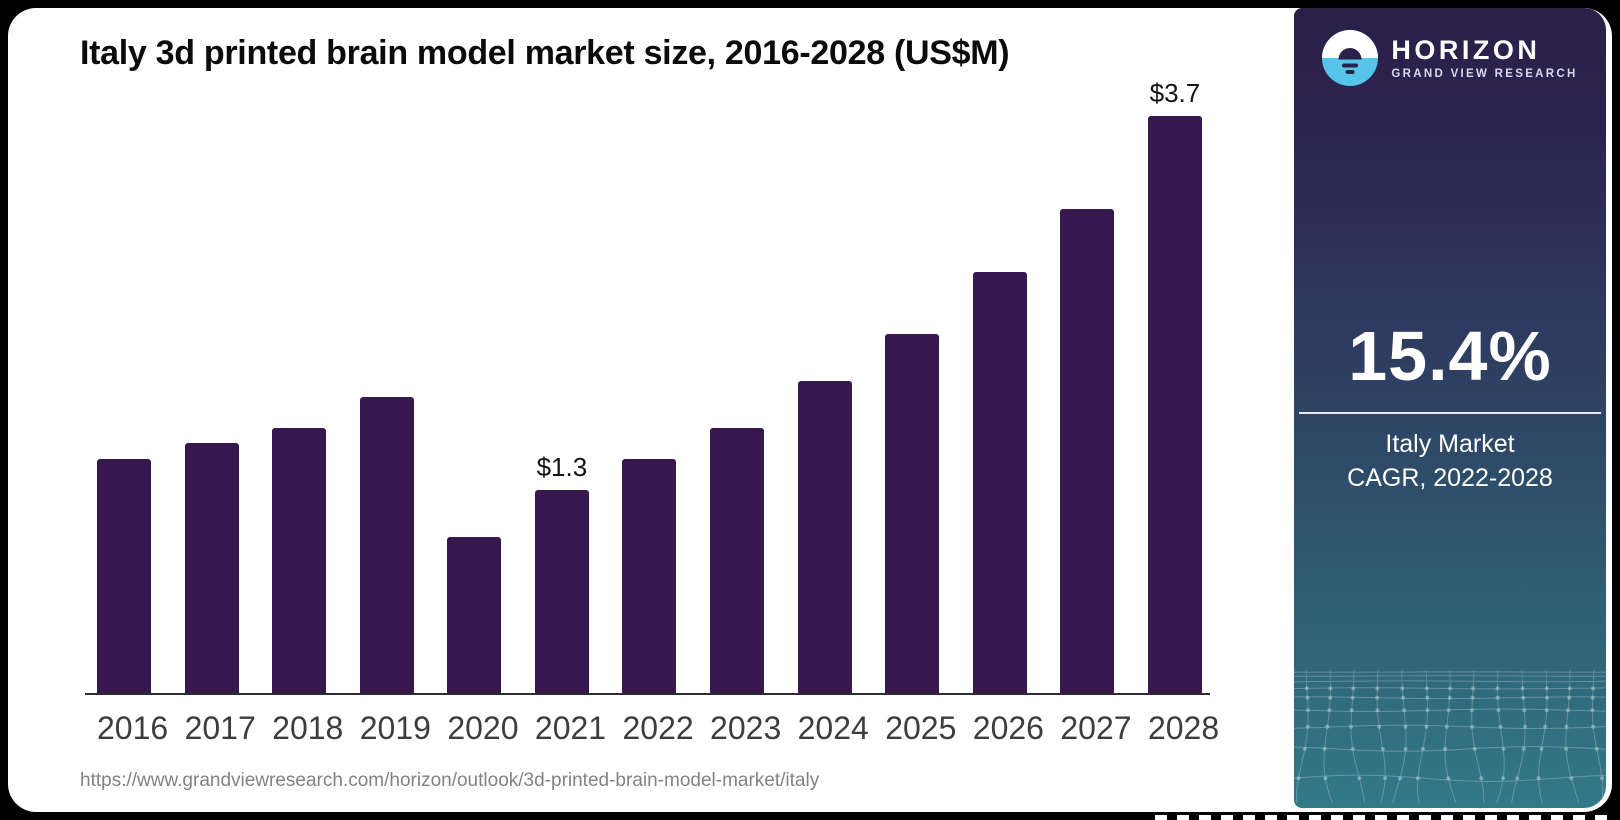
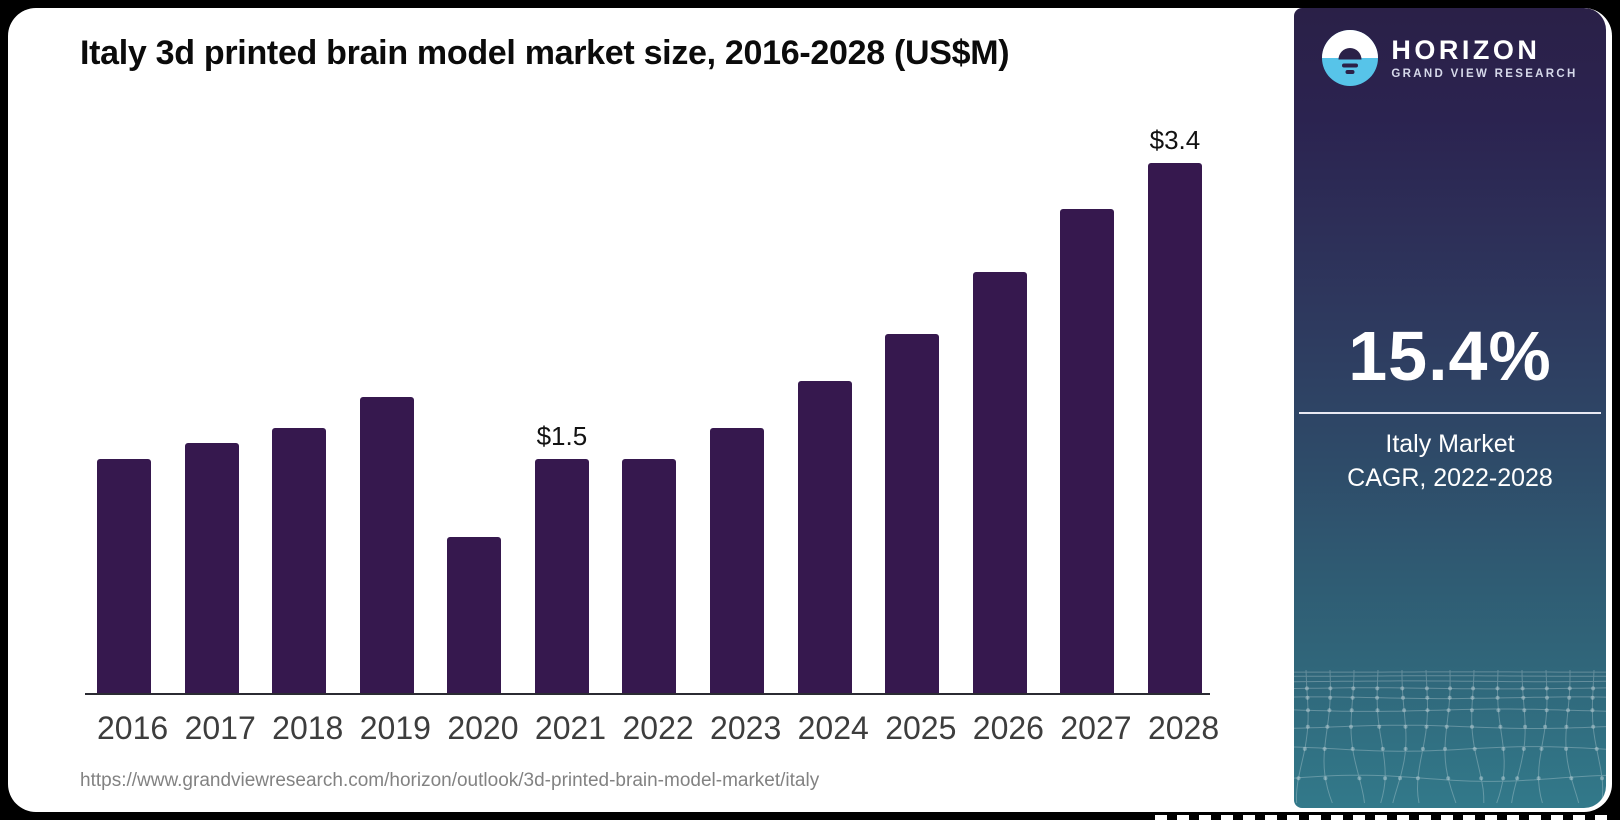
2021: $1.3 -> $1.5
2028: $3.7 -> $3.4
